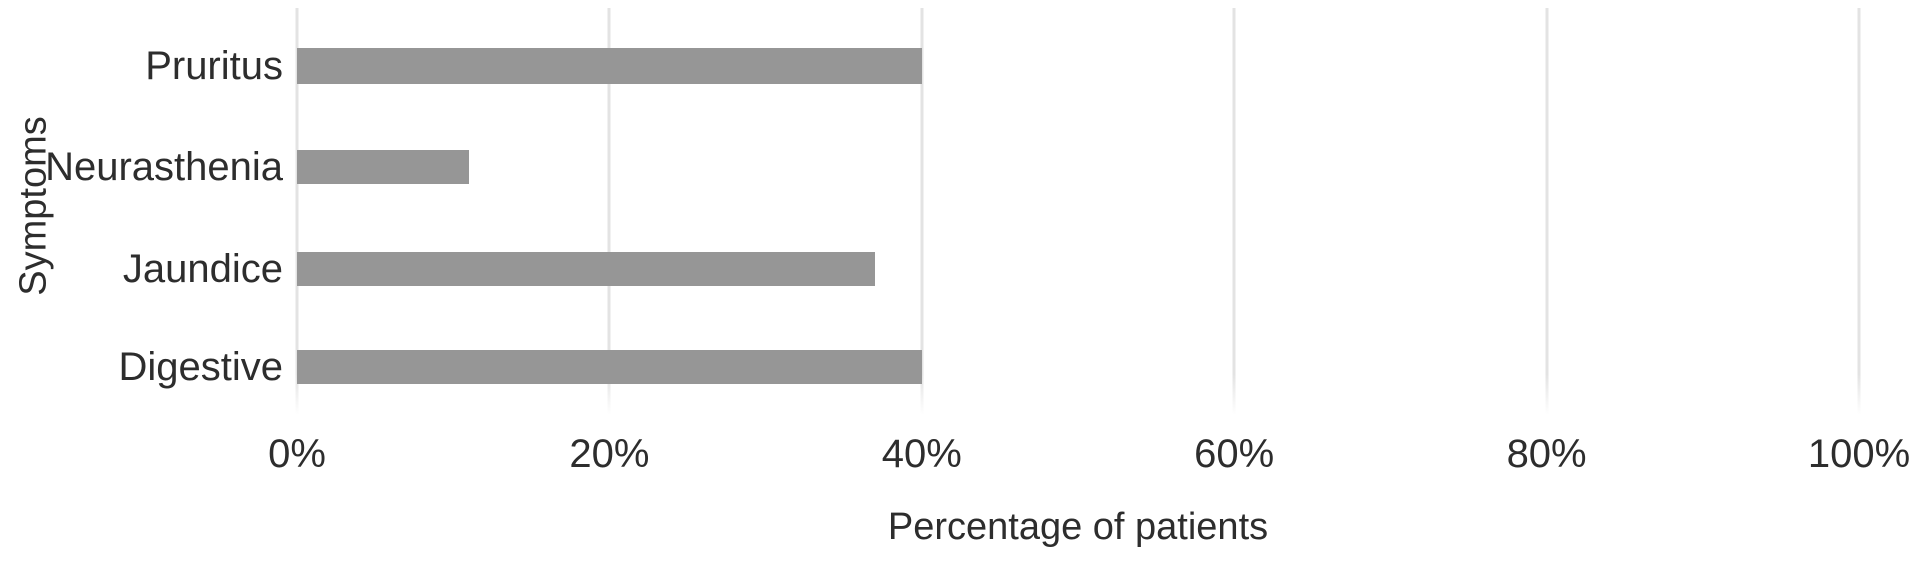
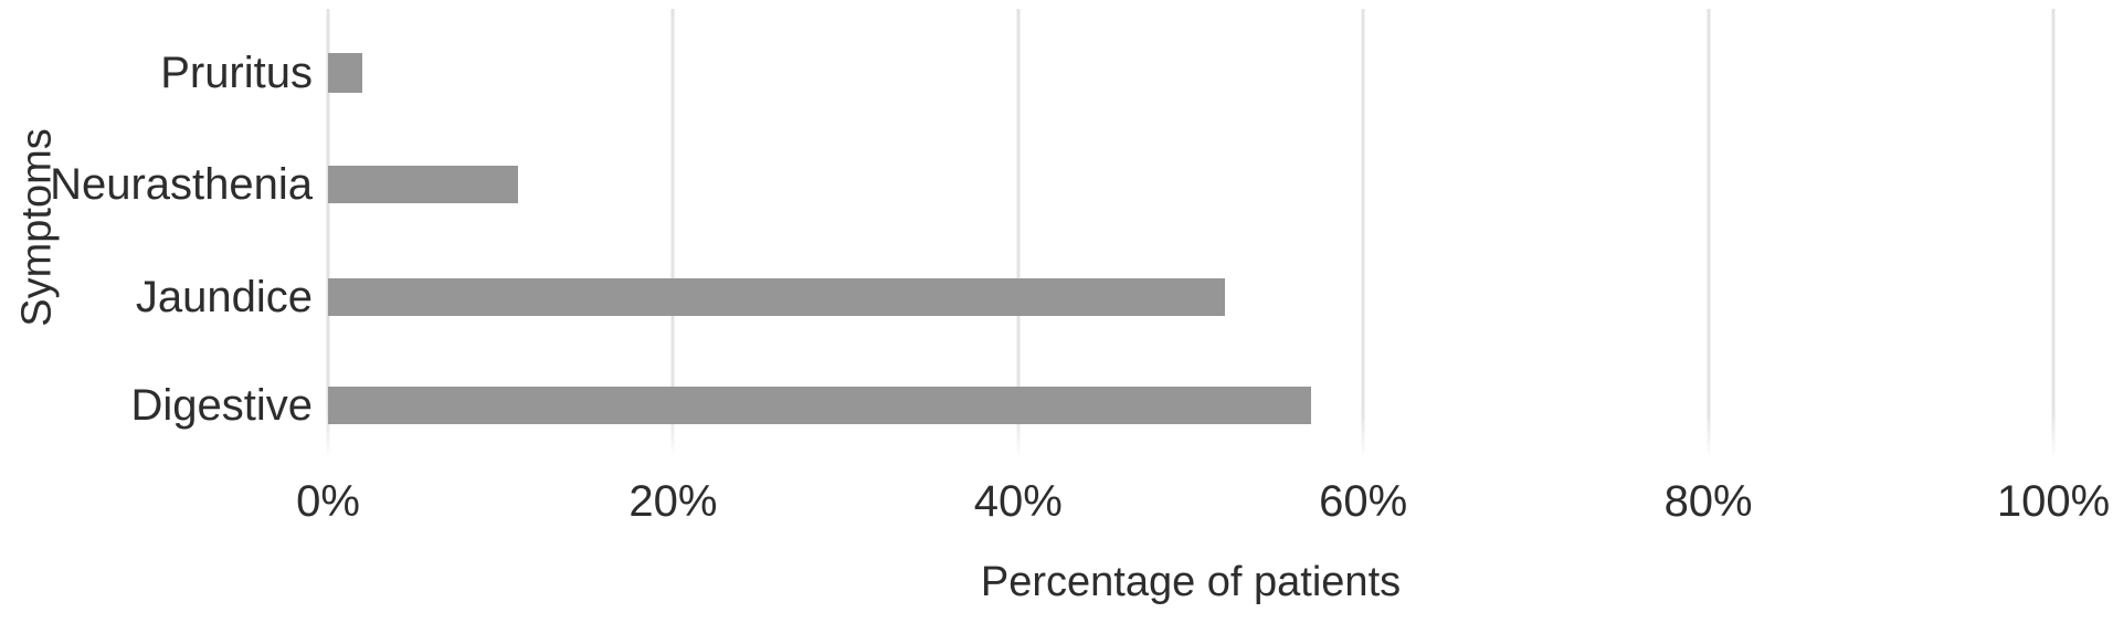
Pruritus: 40% -> 2%
Jaundice: 37% -> 52%
Digestive: 40% -> 57%
